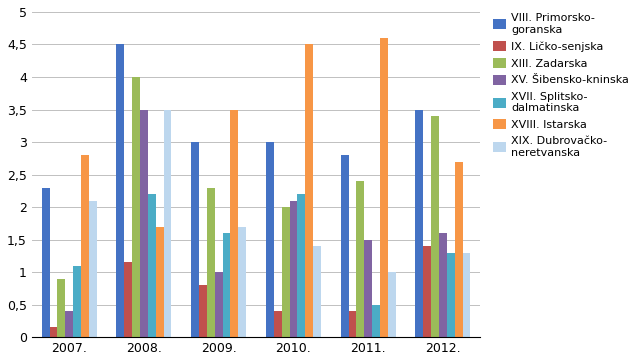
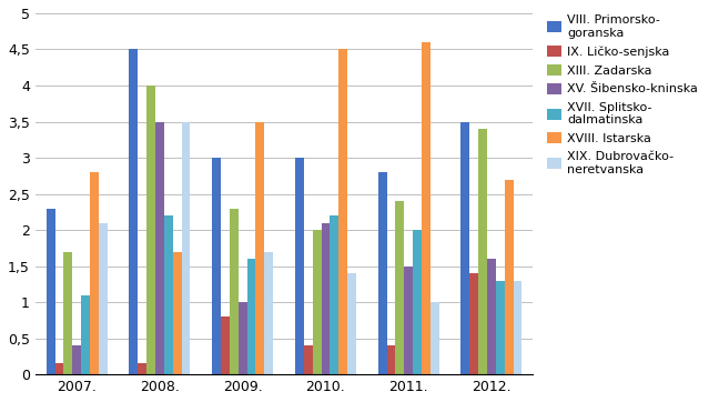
XIII. Zadarska/2007.: 0,9 -> 1,7
IX. Ličko-senjska/2008.: 1,16 -> 0,15
XVII. Splitsko- dalmatinska/2011.: 0,5 -> 2,0
